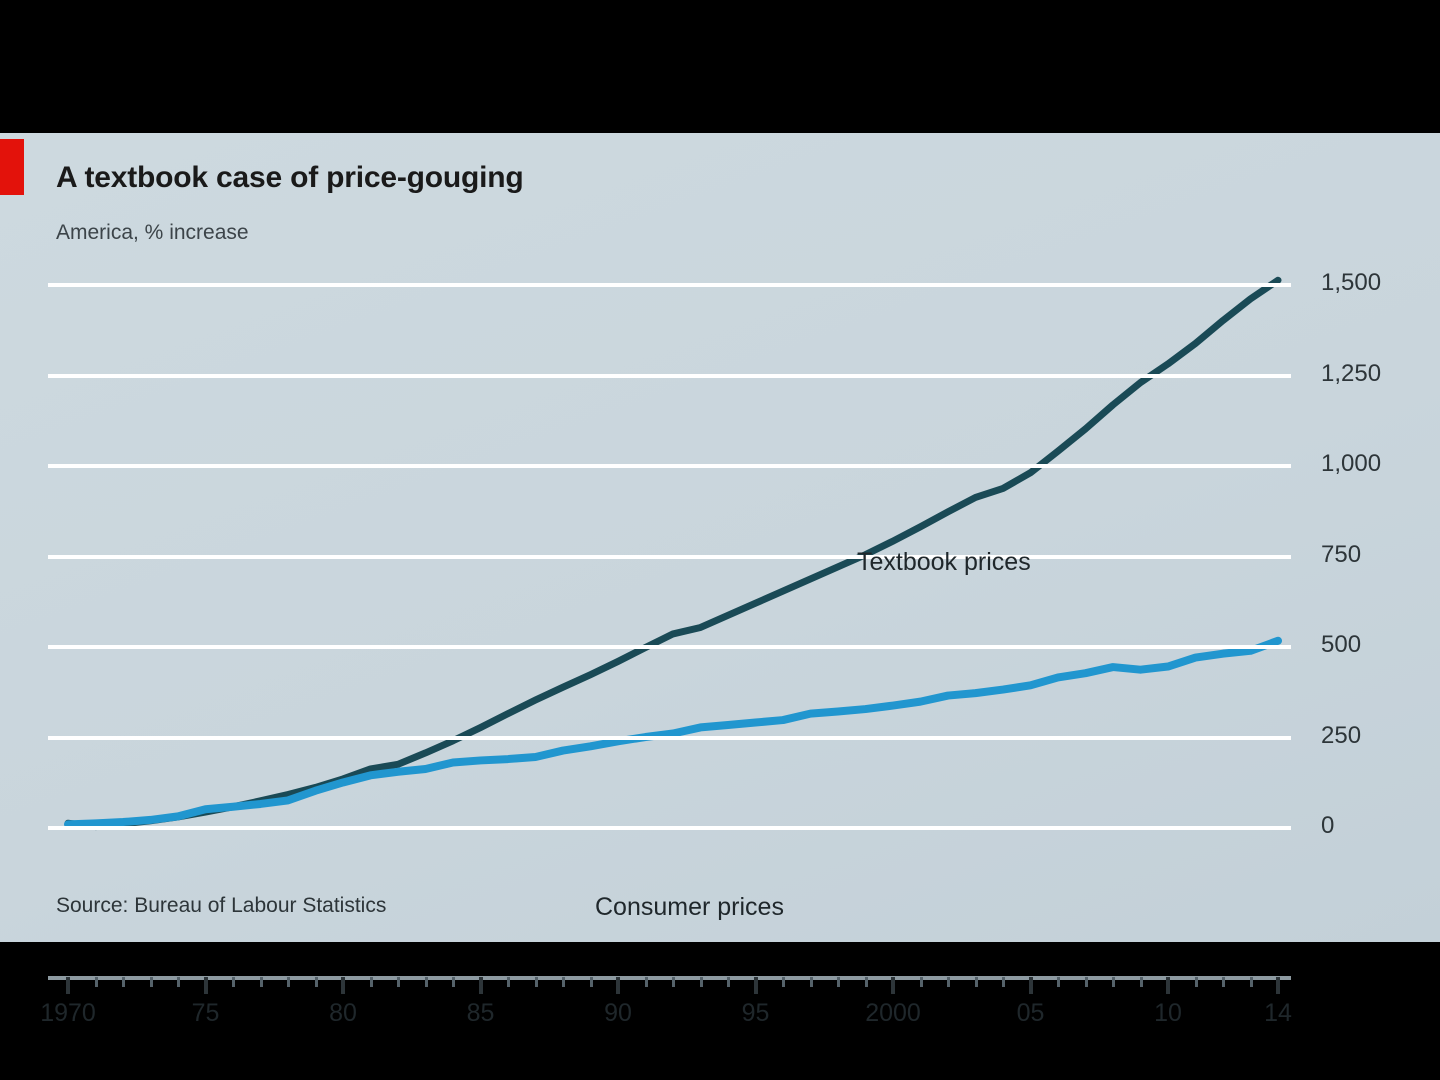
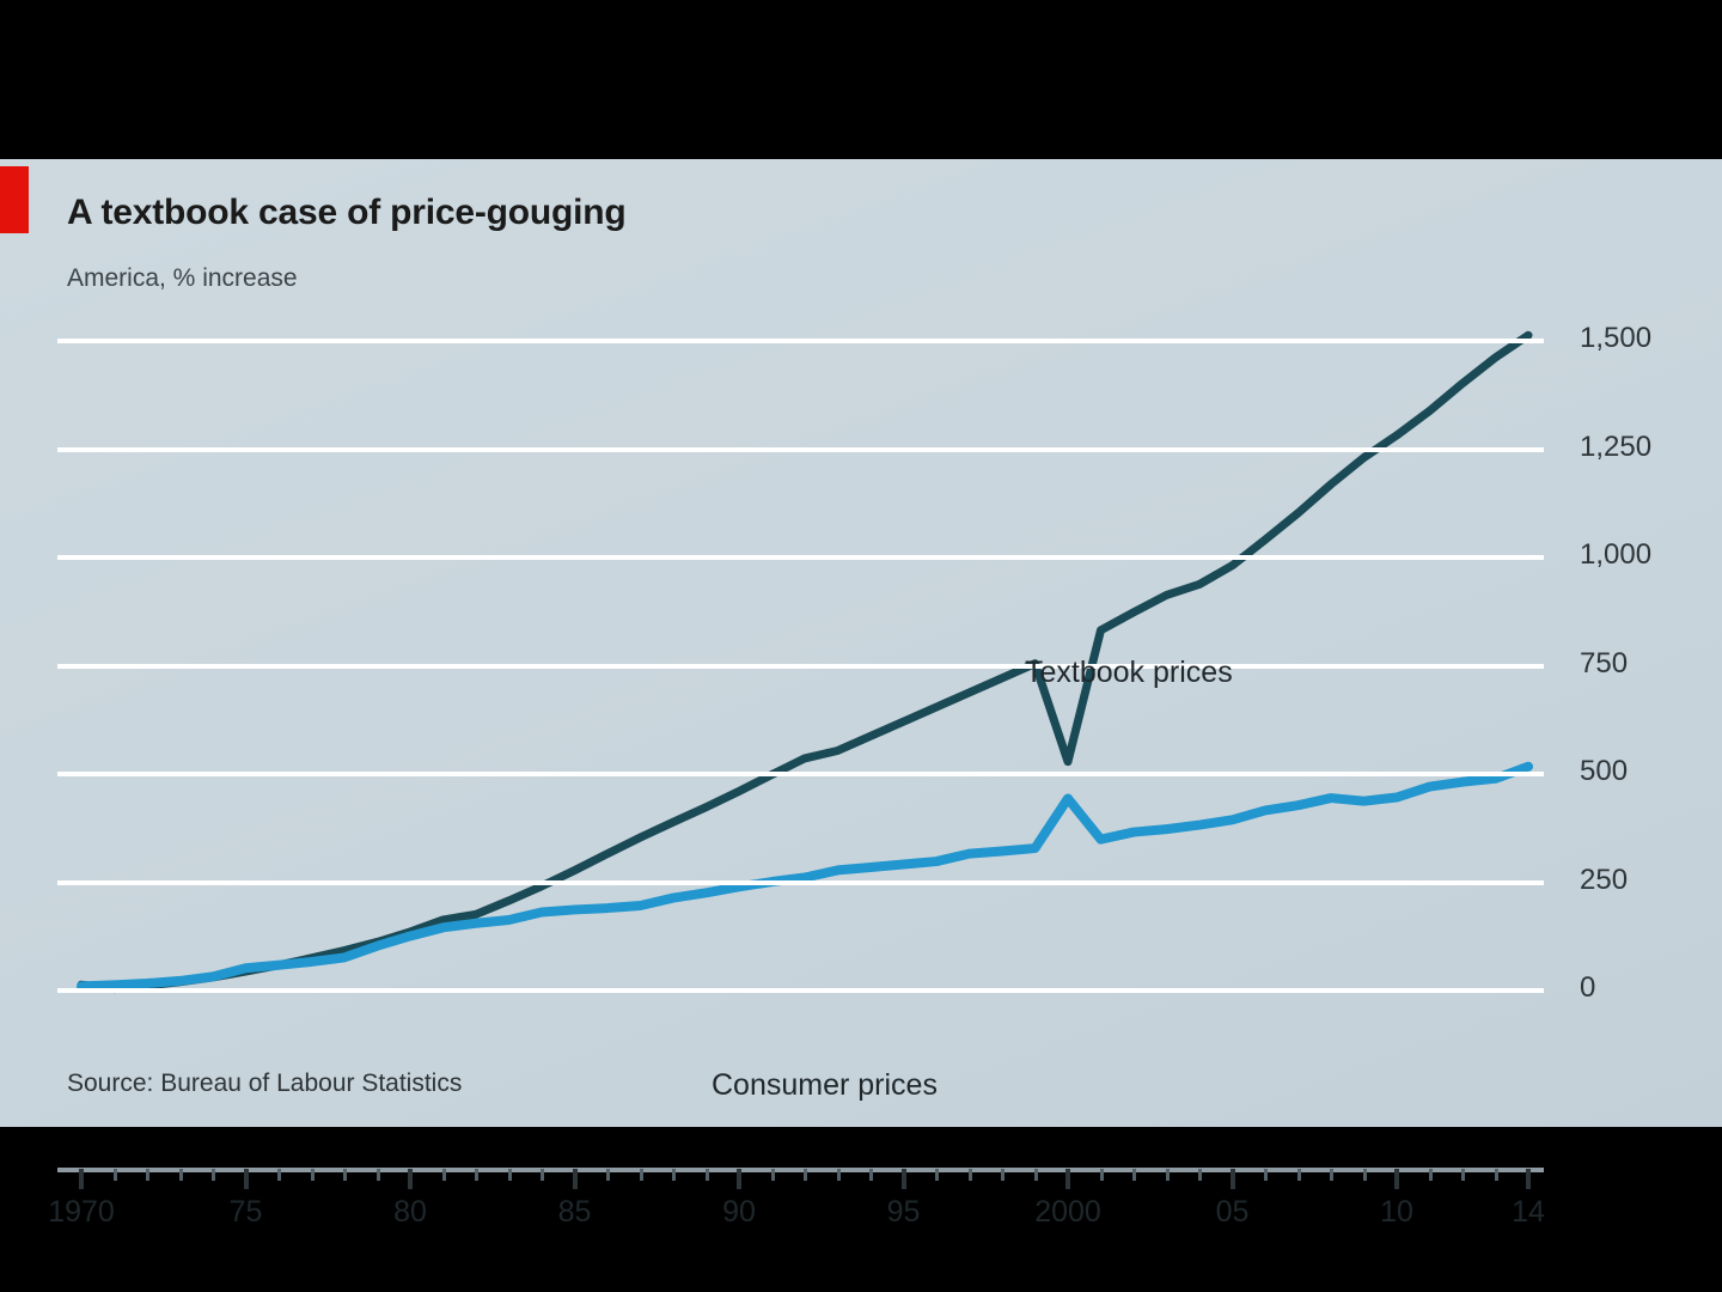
Textbook prices/2000: 780 -> 520
Consumer prices/2000: 340 -> 440
